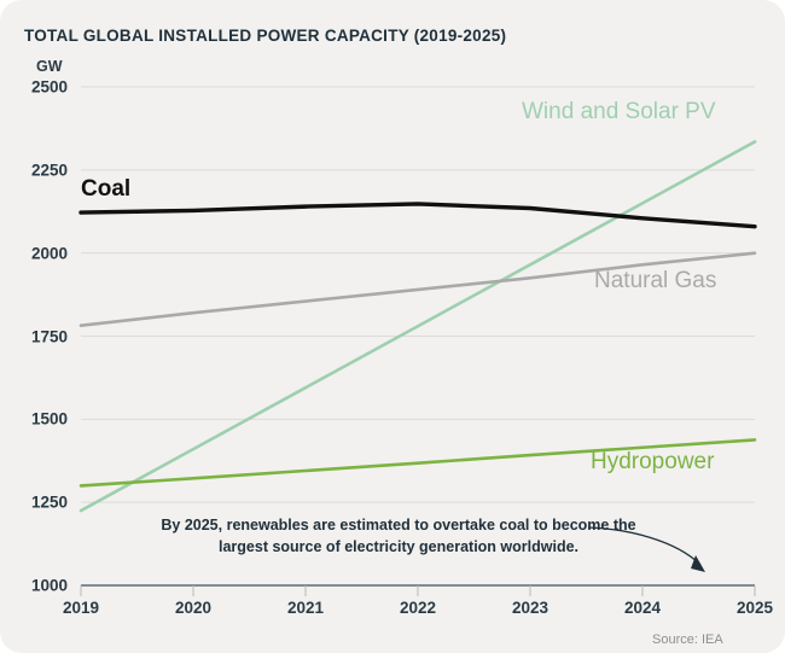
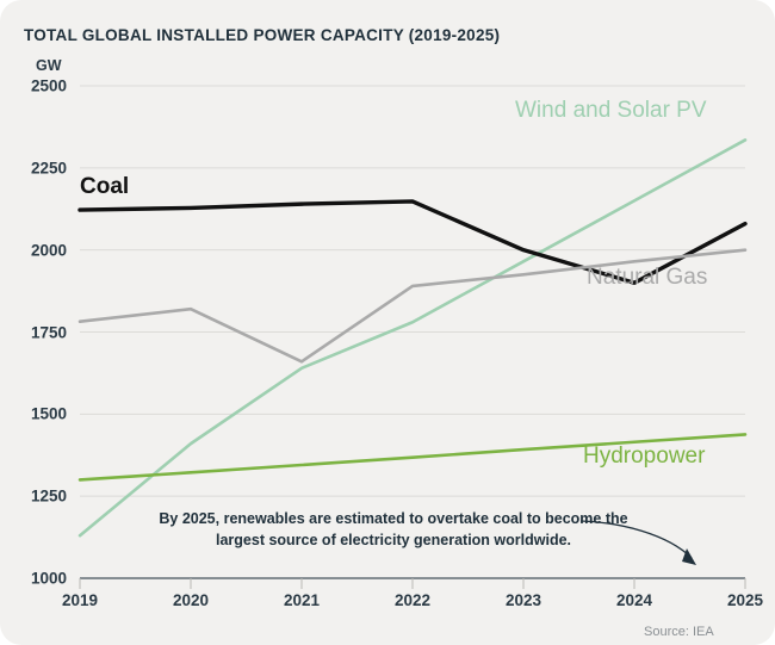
Wind and Solar PV/2019: 1220 -> 1130
Wind and Solar PV/2021: 1600 -> 1640
Natural Gas/2021: 1860 -> 1660
Coal/2023: 2140 -> 2000
Coal/2024: 2100 -> 1900
